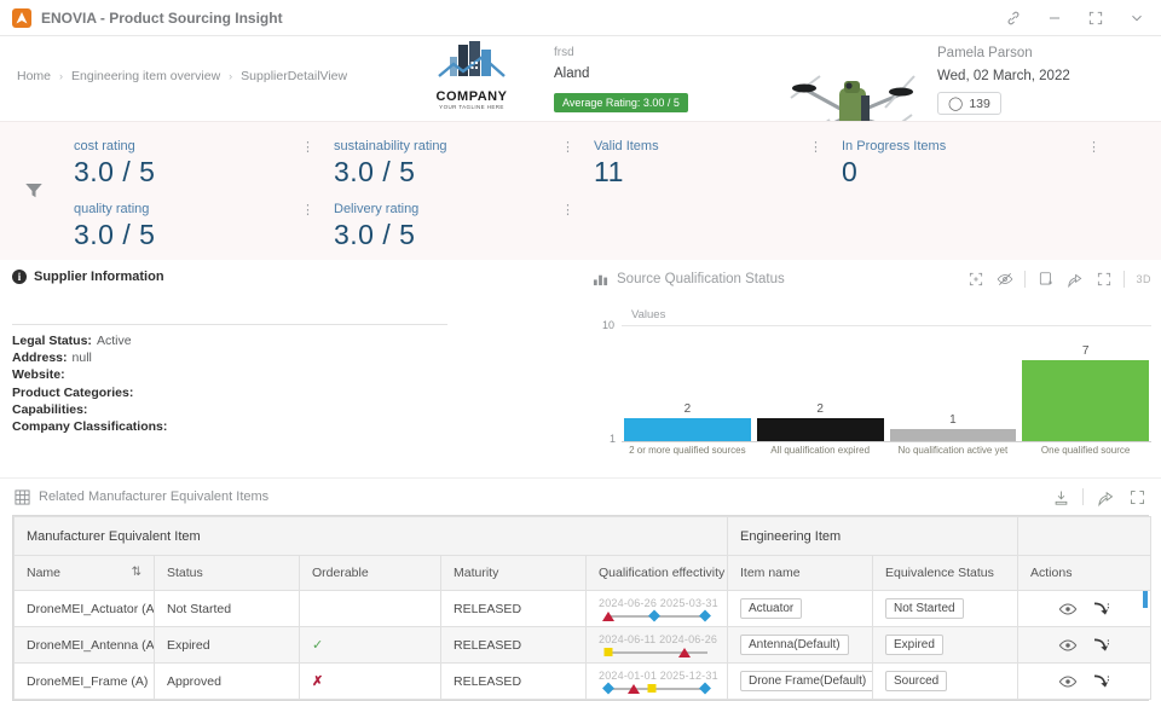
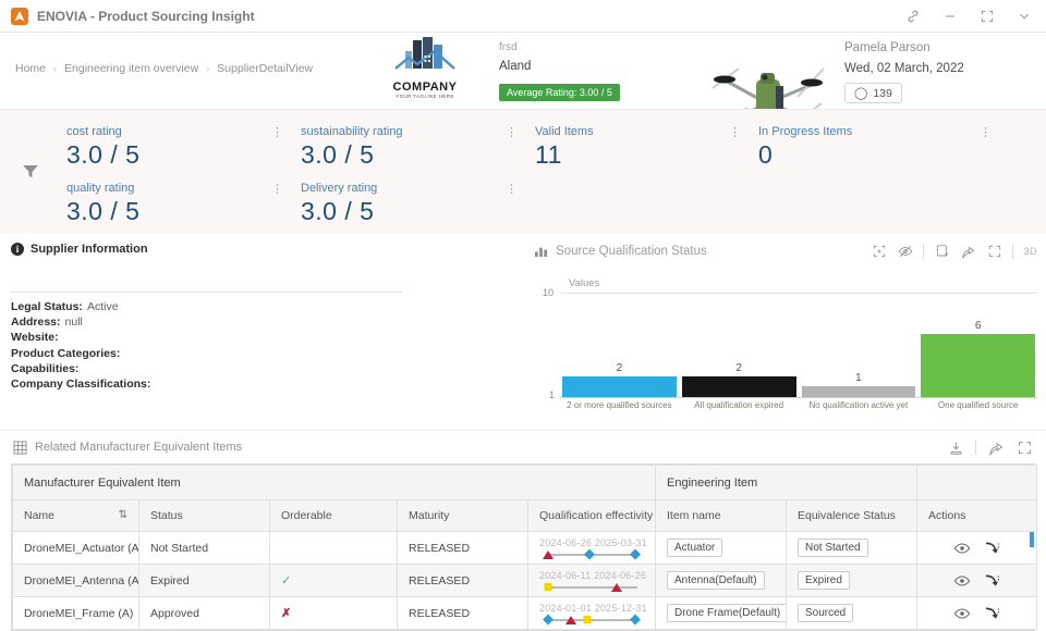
One qualified source: 7 -> 6
